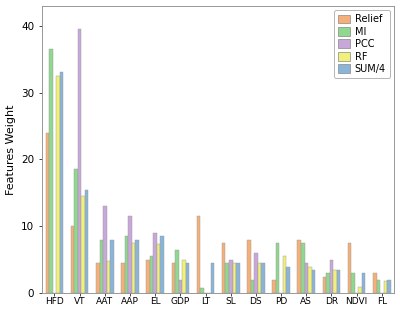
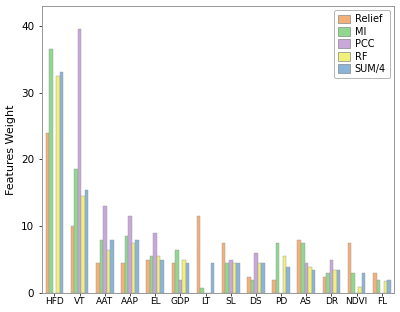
RF/AAT: 4.8 -> 6.5
RF/EL: 7.4 -> 5.5
SUM/4/EL: 8.6 -> 5.0
Relief/DS: 8.0 -> 2.5
